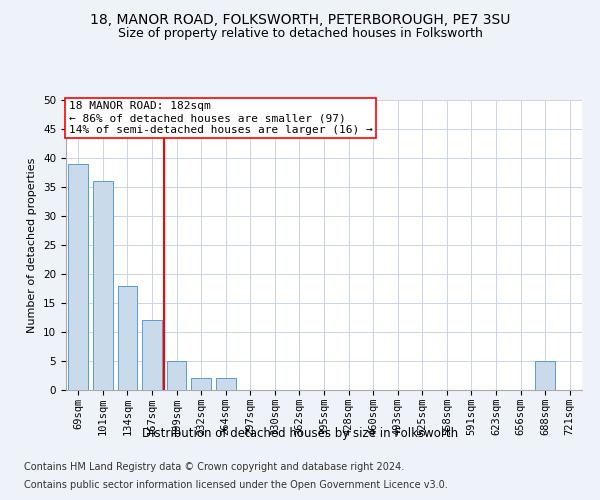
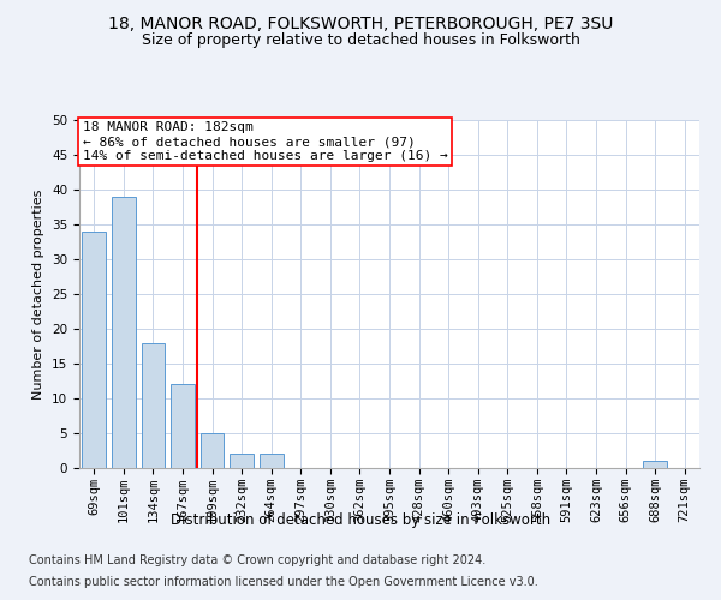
69sqm: 39 -> 34
101sqm: 36 -> 39
688sqm: 5 -> 1
